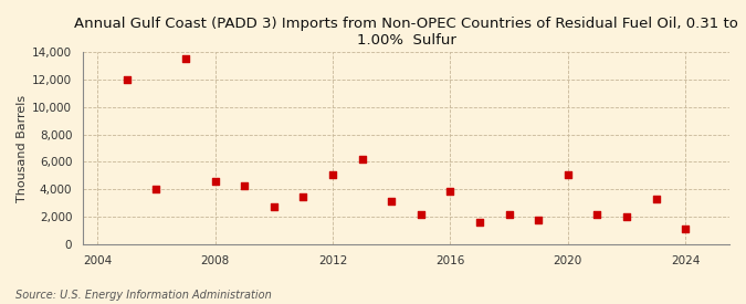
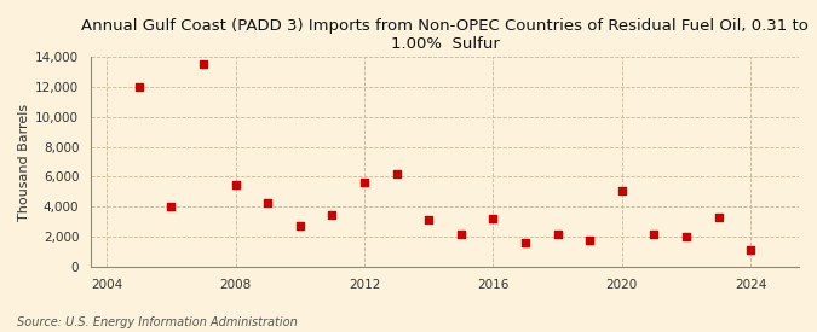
2008: 4,600 -> 5,500
2012: 5,100 -> 5,600
2016: 3,900 -> 3,200
